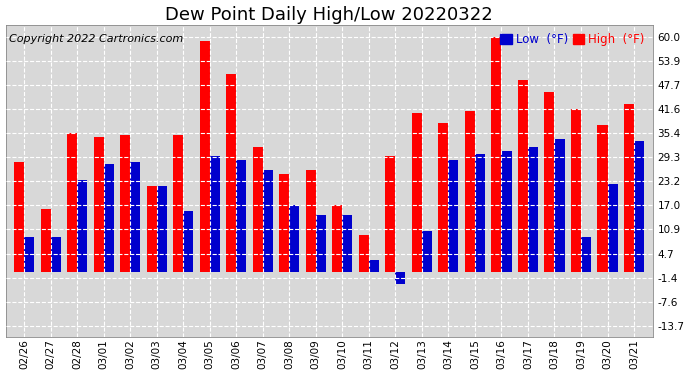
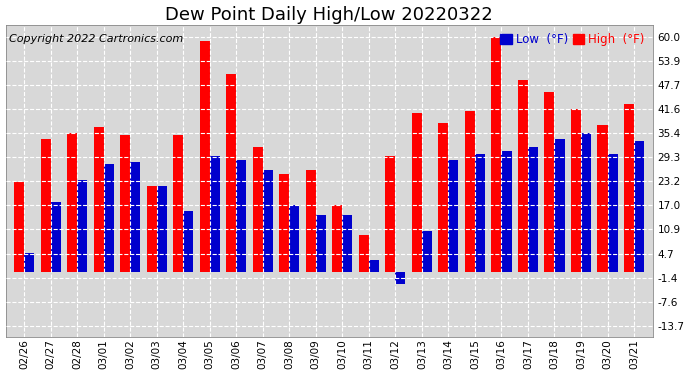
High (°F)/02/26: 28.0 -> 23.0
Low (°F)/02/26: 9.0 -> 5.0
High (°F)/02/27: 16.0 -> 34.0
Low (°F)/02/27: 9.0 -> 18.0
High (°F)/03/01: 34.5 -> 37.0
Low (°F)/03/19: 9.0 -> 35.5
Low (°F)/03/20: 22.5 -> 30.0
